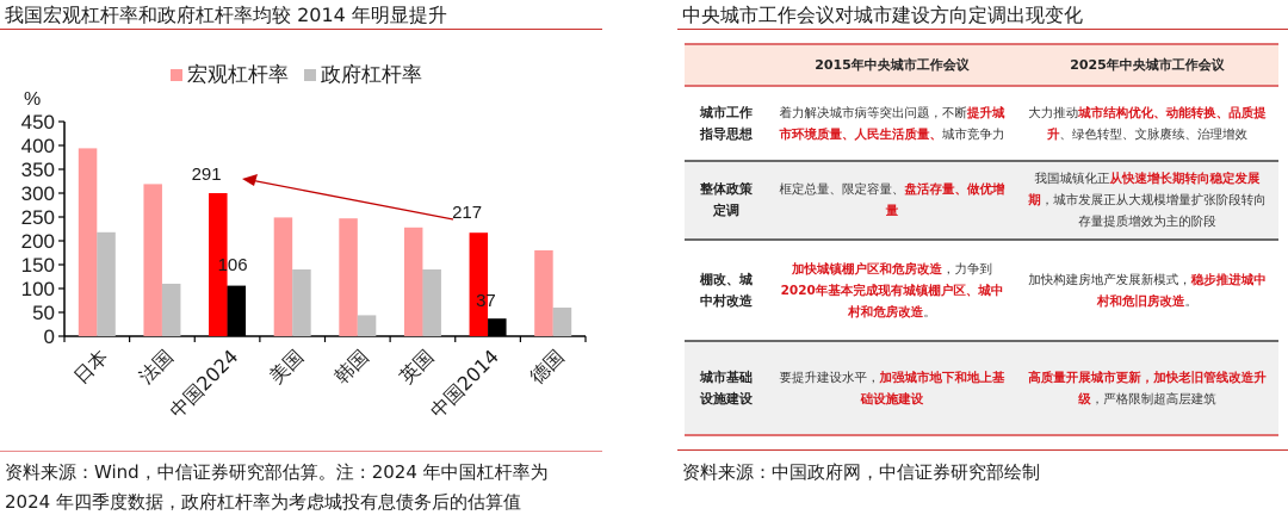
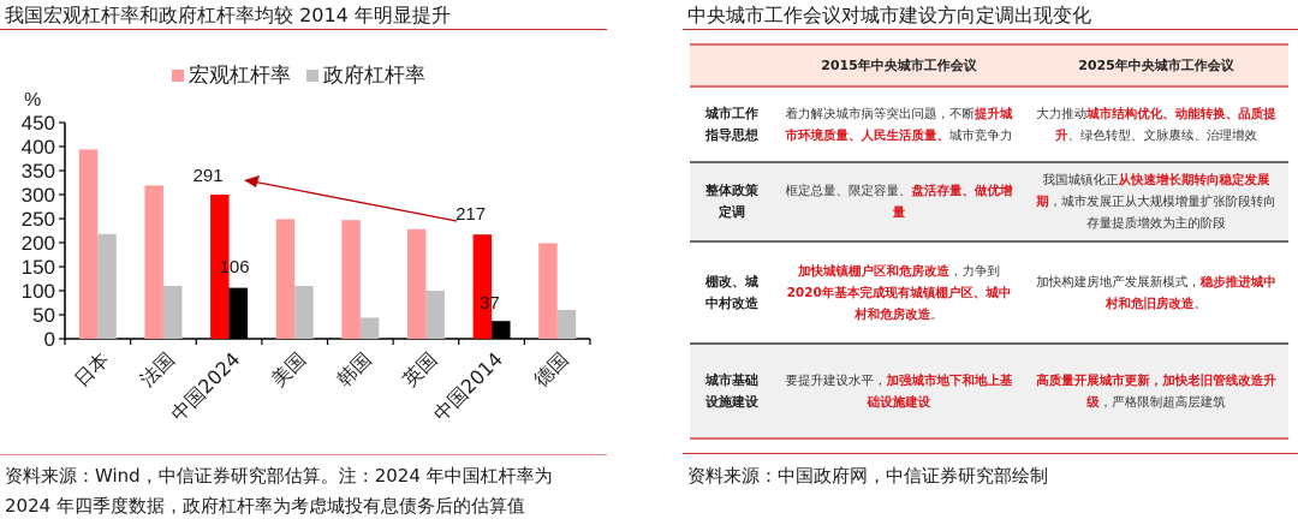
政府杠杆率/美国: 140 -> 110
政府杠杆率/英国: 140 -> 100
宏观杠杆率/德国: 180 -> 200
